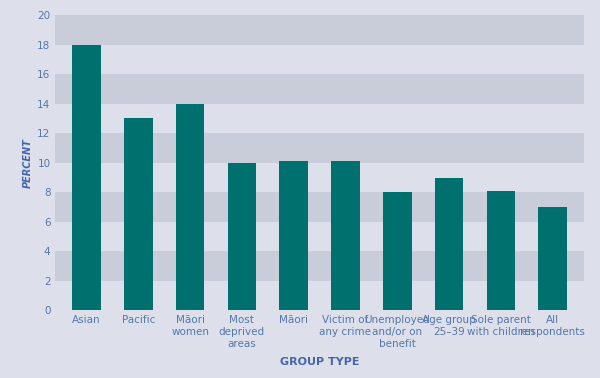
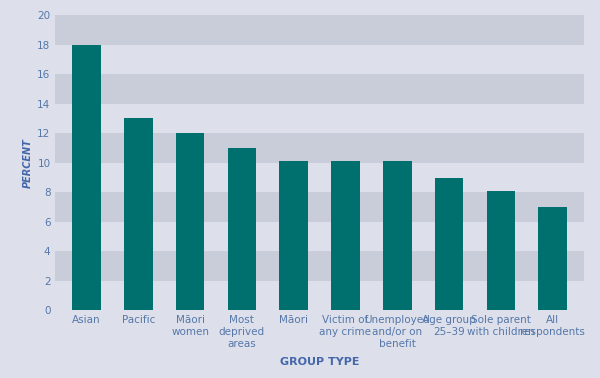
Māori women: 14.0 -> 12.0
Most deprived areas: 10.0 -> 11.0
Unemployed and/or on benefit: 8.0 -> 10.1
